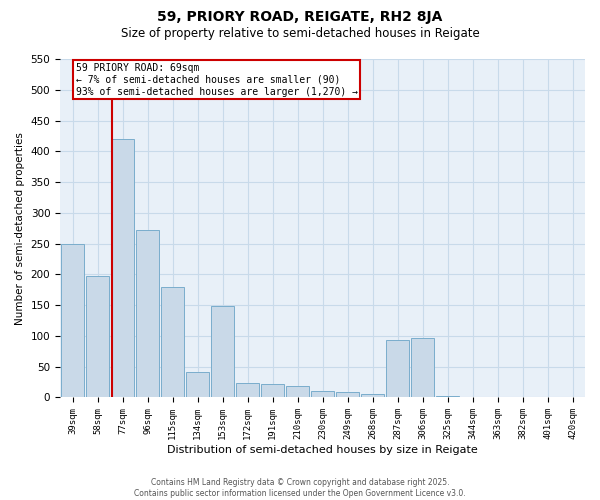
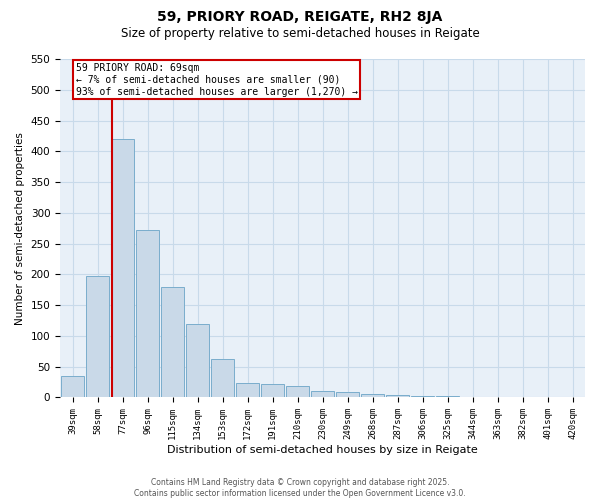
39sqm: 250 -> 35
134sqm: 42 -> 120
153sqm: 148 -> 62
287sqm: 94 -> 4
306sqm: 96 -> 3
